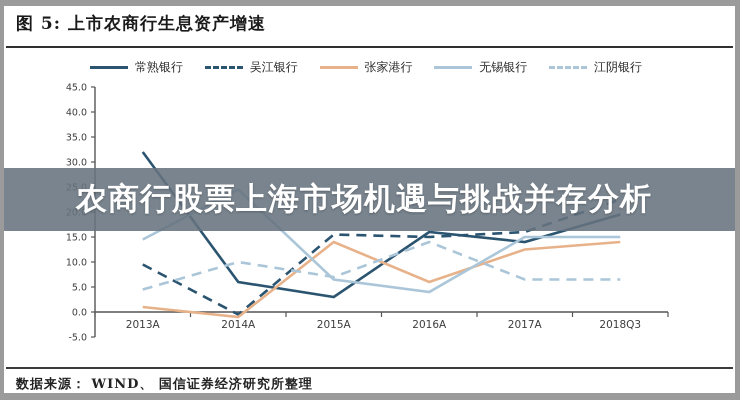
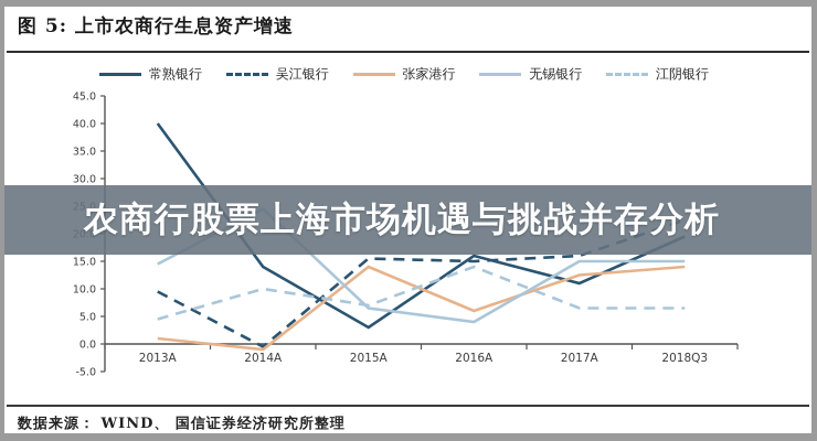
常熟银行/2013A: 32 -> 40
常熟银行/2014A: 6 -> 14
常熟银行/2017A: 14 -> 11
